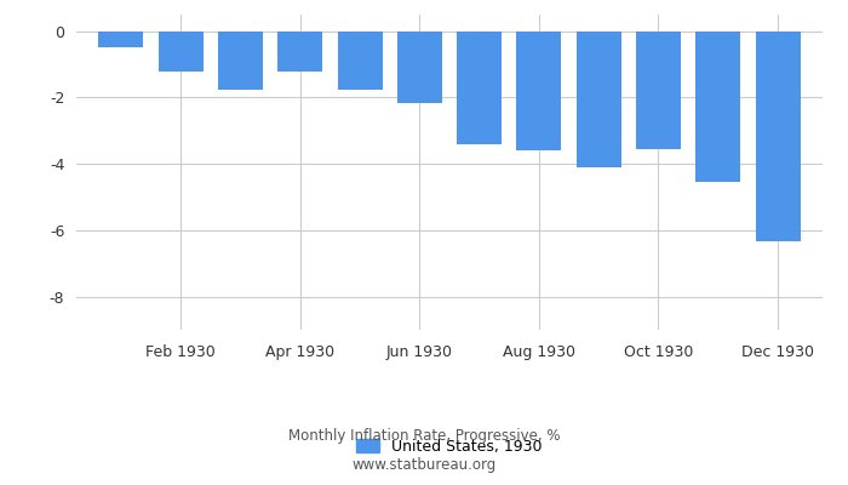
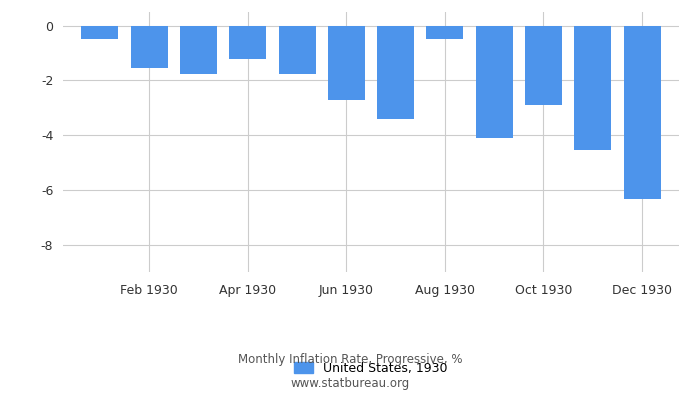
Feb 1930: -1.20 -> -1.55
Jun 1930: -2.15 -> -2.70
Aug 1930: -3.60 -> -0.50
Oct 1930: -3.55 -> -2.90
